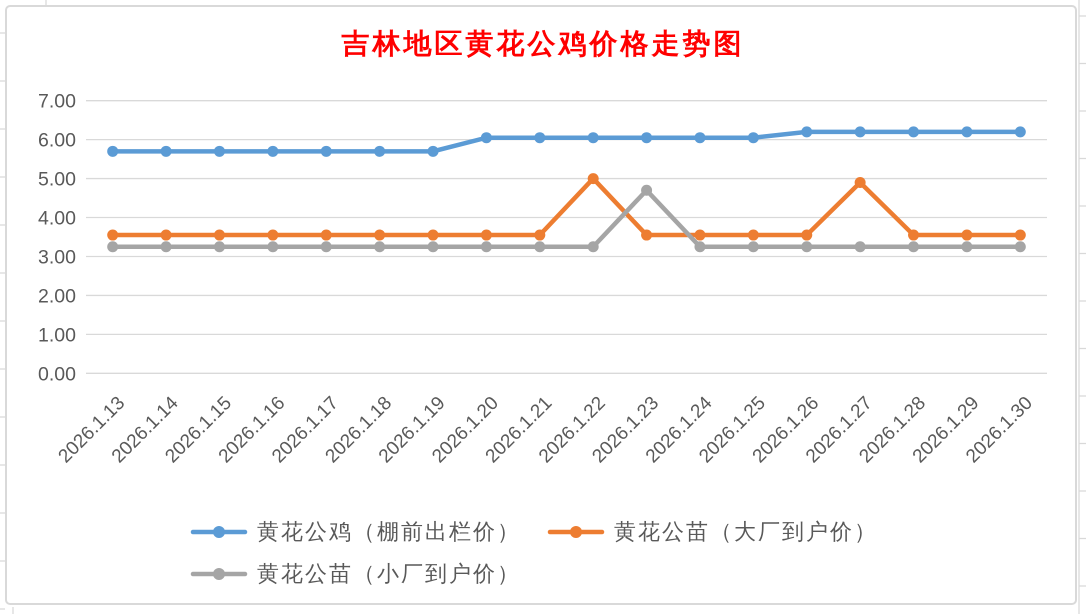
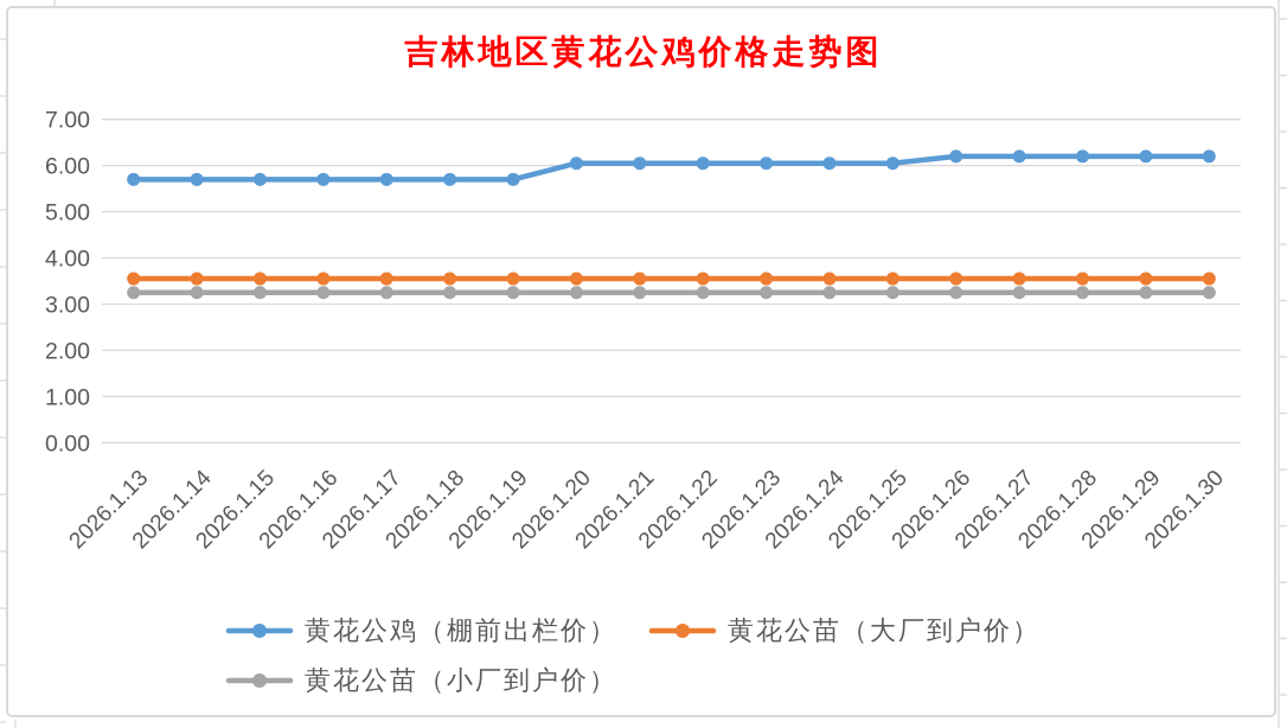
黄花公苗（大厂到户价）/2026.1.22: 5.0 -> 3.5
黄花公苗（小厂到户价）/2026.1.23: 4.7 -> 3.2
黄花公苗（大厂到户价）/2026.1.27: 4.9 -> 3.5
